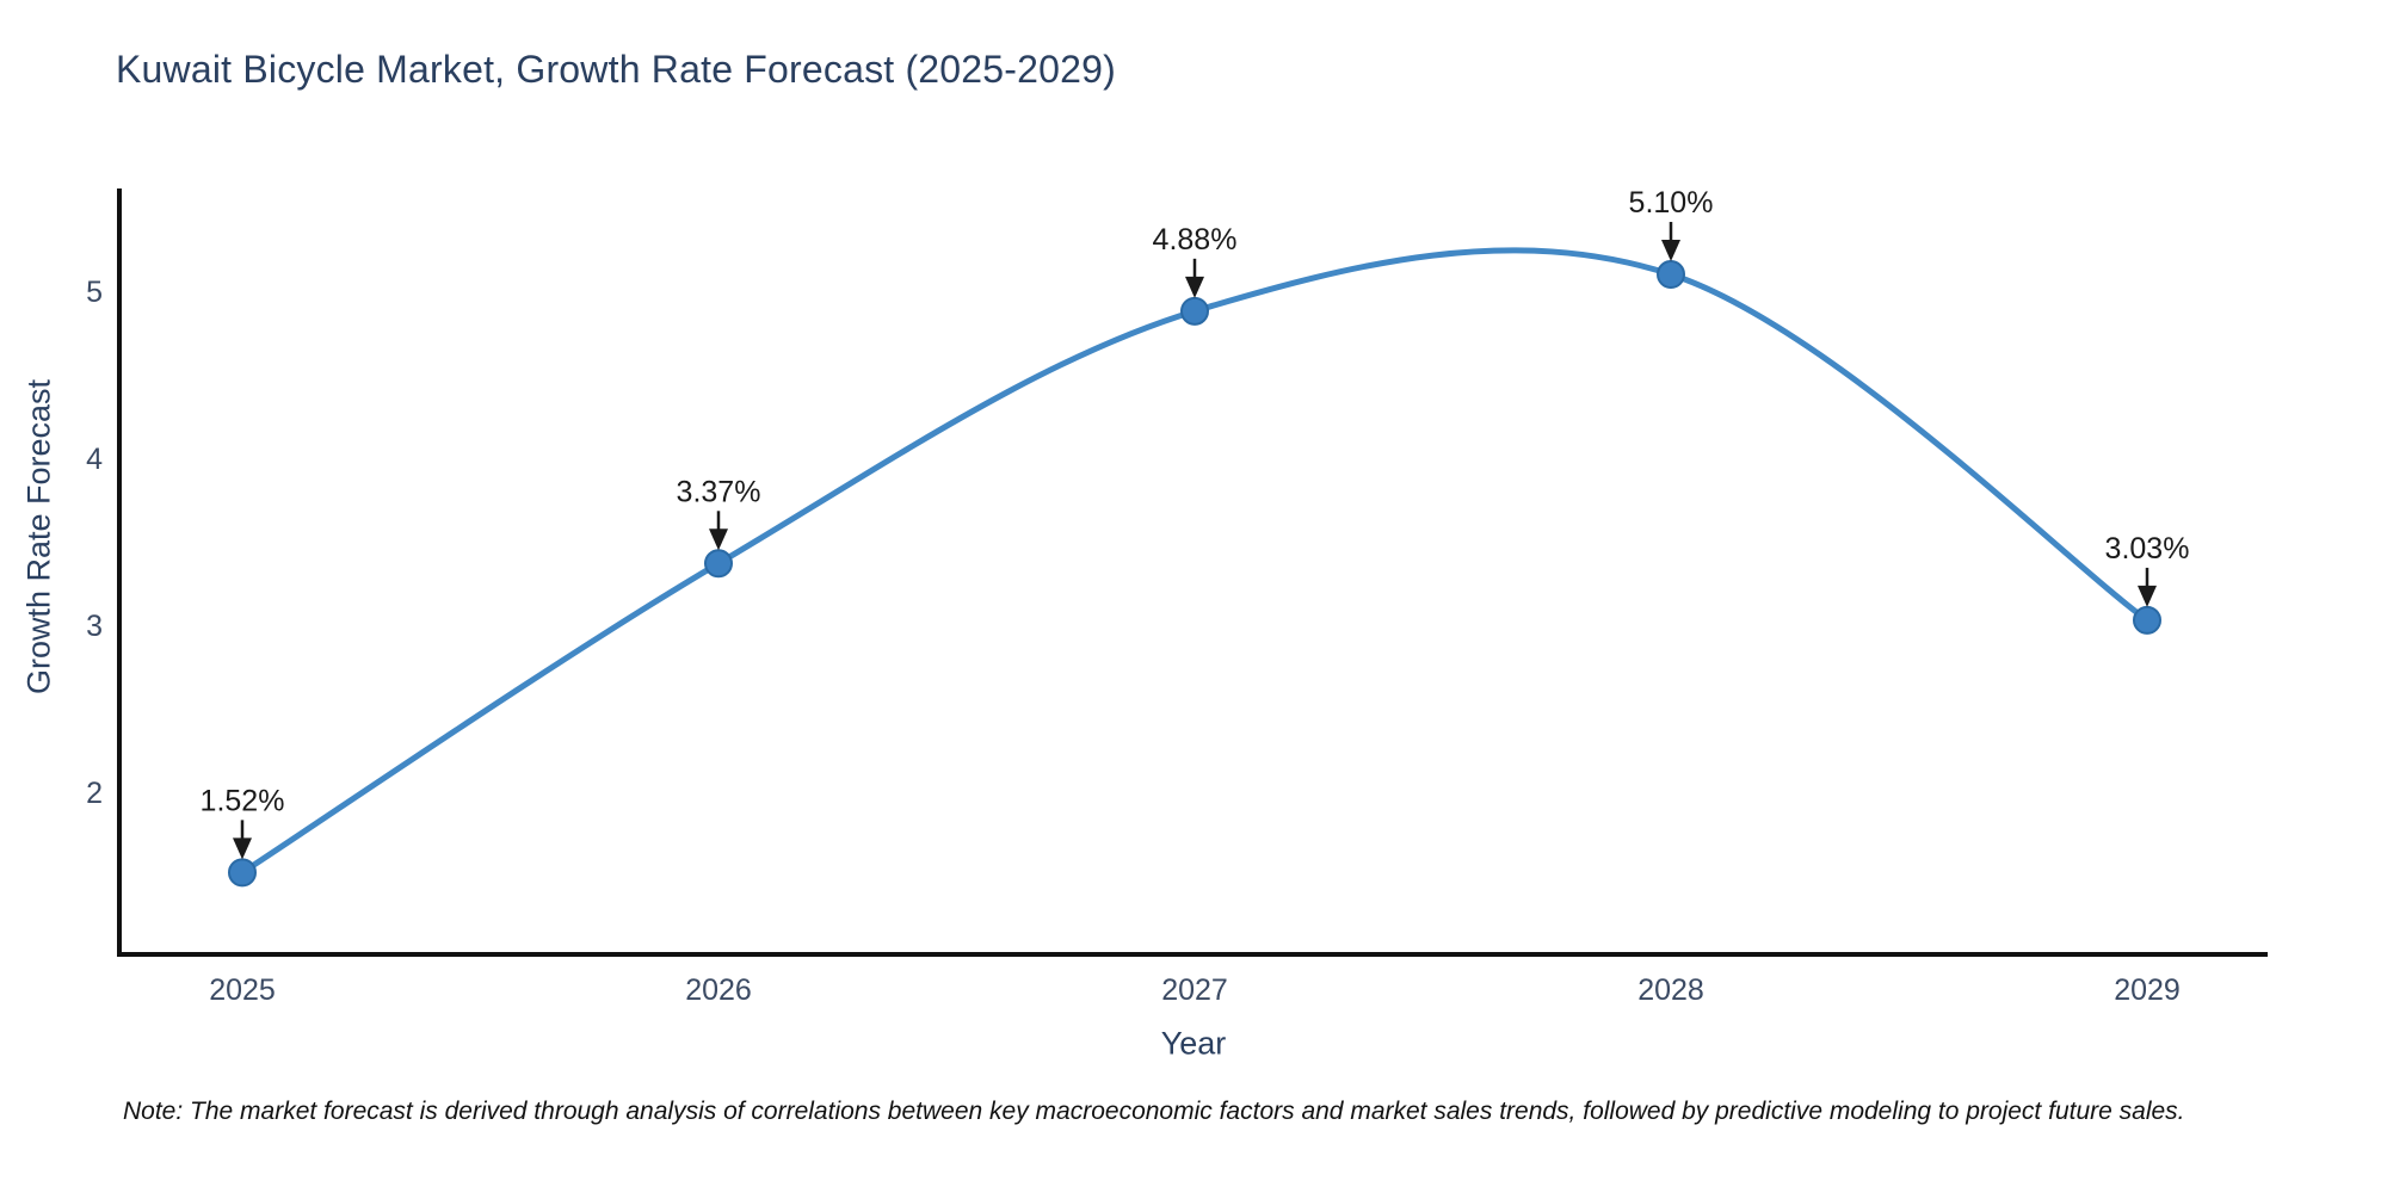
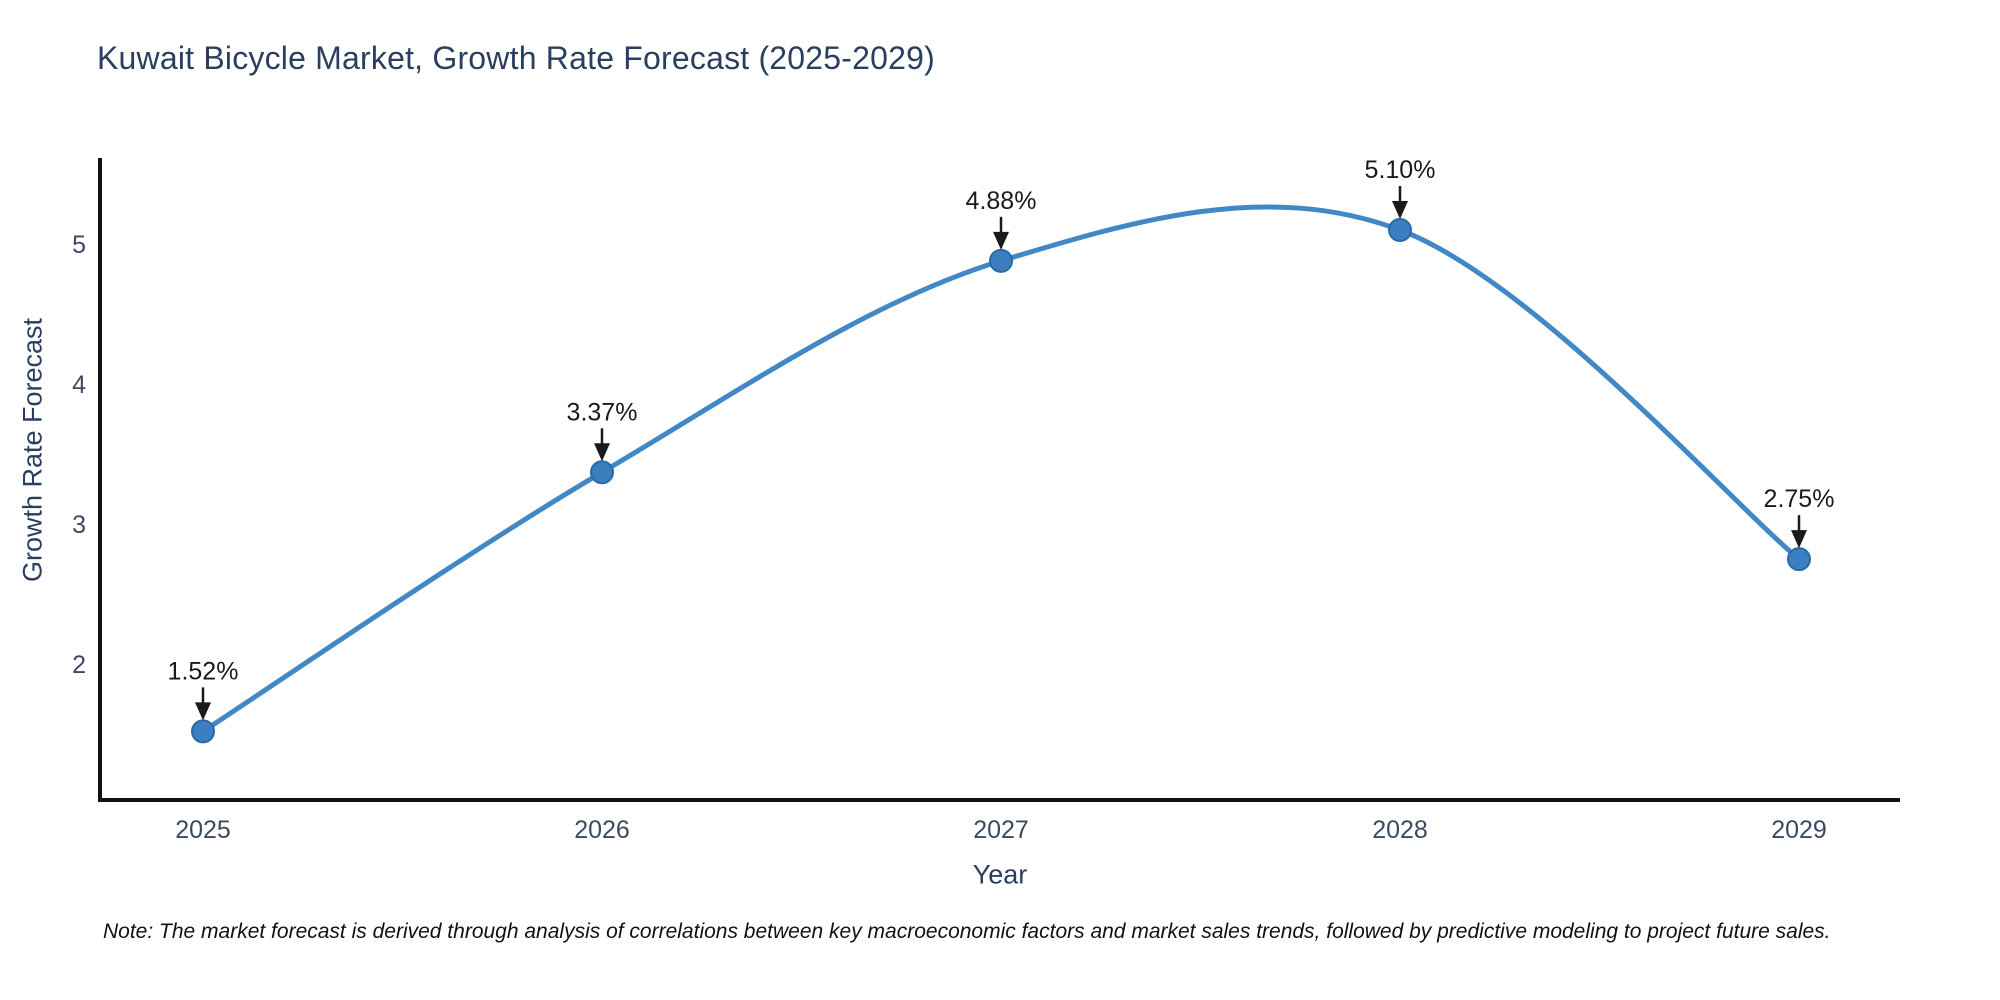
2029: 3.03% -> 2.75%
